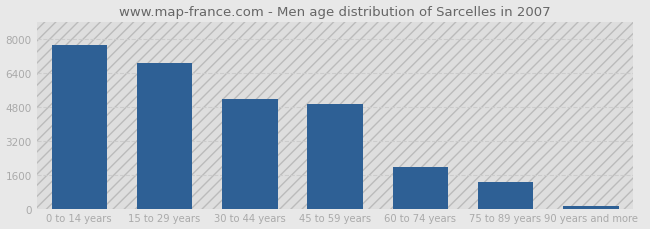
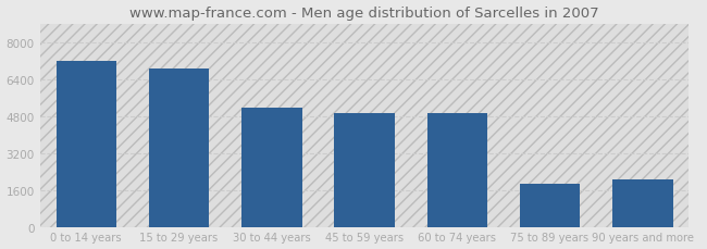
0 to 14 years: 7700 -> 7200
60 to 74 years: 1950 -> 4900
75 to 89 years: 1250 -> 1850
90 years and more: 130 -> 2050
